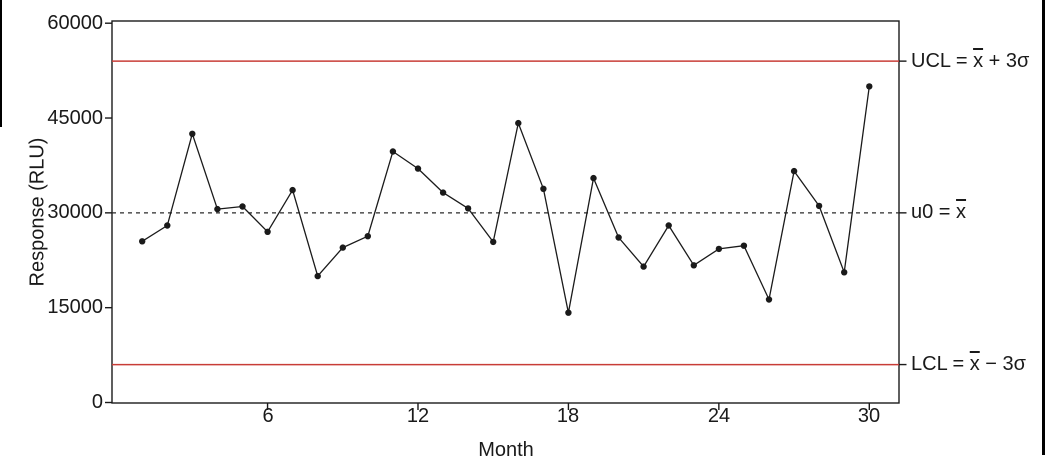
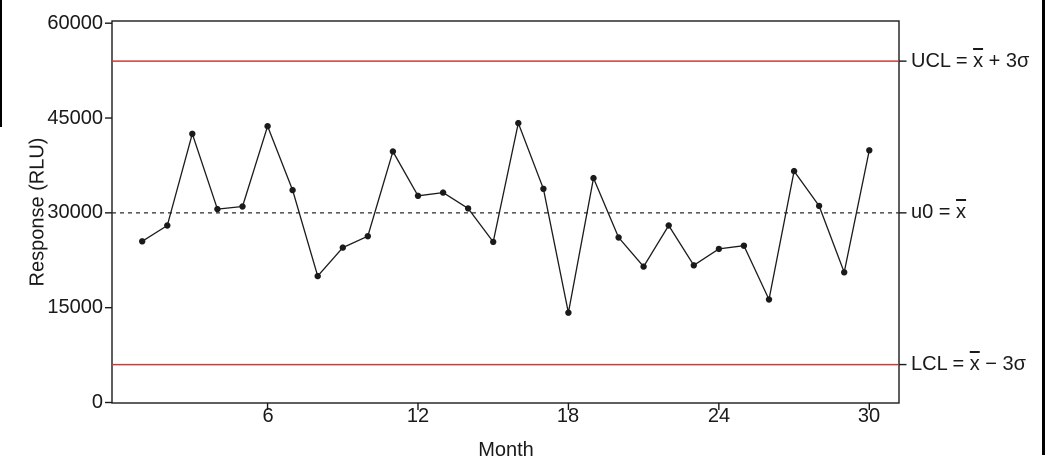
6: 27000 -> 44000
12: 37000 -> 33000
30: 50000 -> 40000
